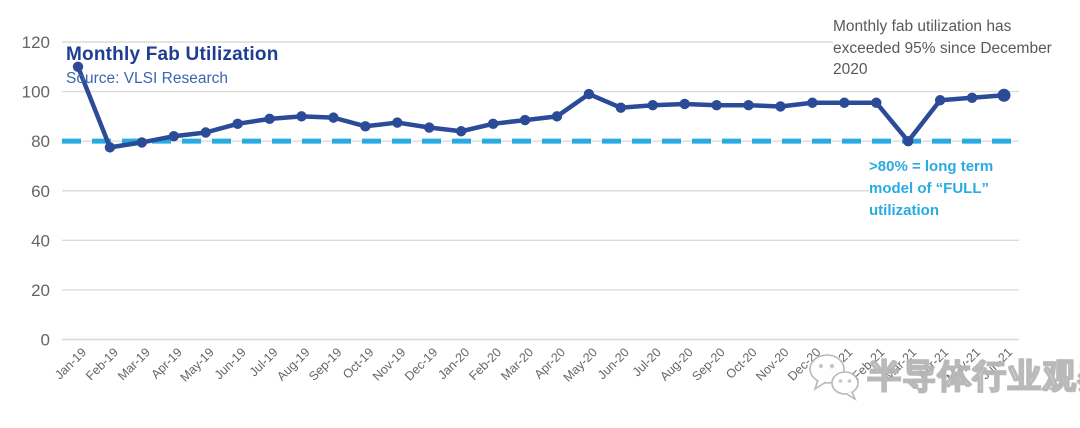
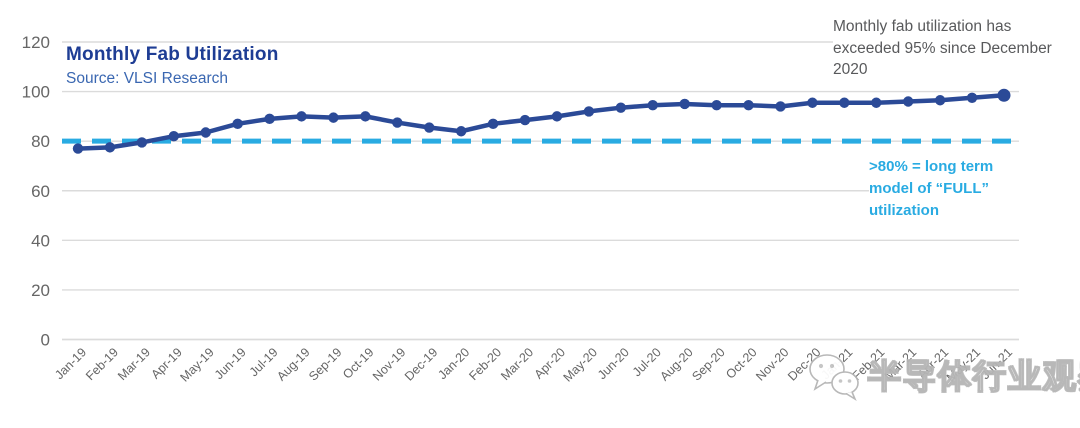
Jan-19: 110 -> 77
Oct-19: 86 -> 90
May-20: 99 -> 92
Mar-21: 80 -> 96
